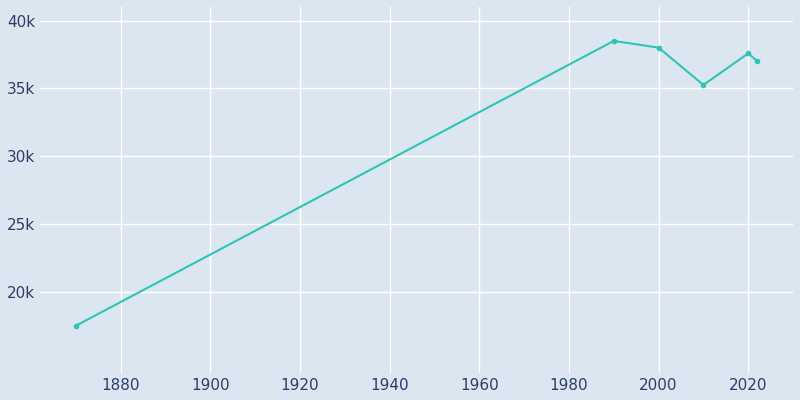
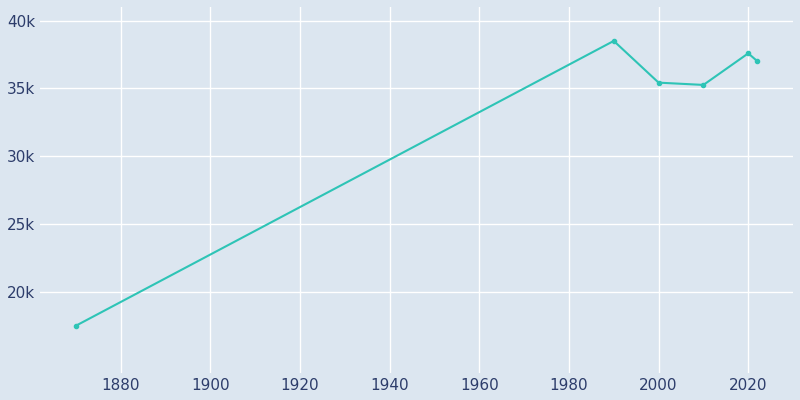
2000: 38.0k -> 35.4k
